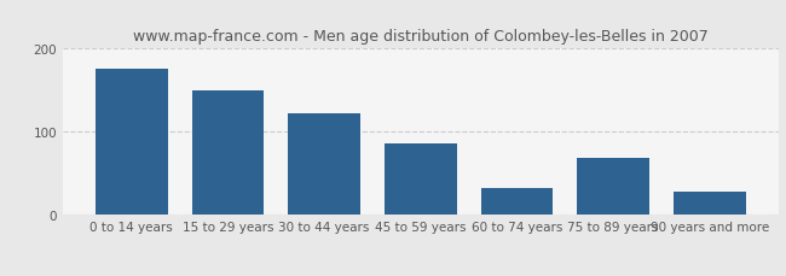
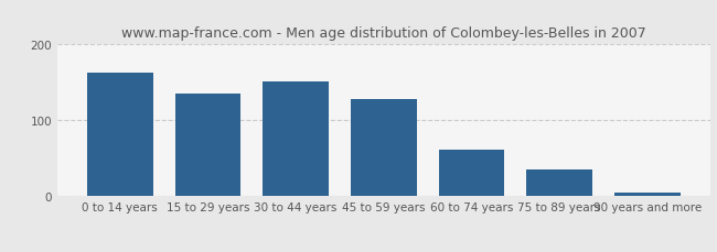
0 to 14 years: 176 -> 163
15 to 29 years: 150 -> 135
30 to 44 years: 122 -> 152
45 to 59 years: 86 -> 128
60 to 74 years: 32 -> 62
75 to 89 years: 68 -> 35
90 years and more: 28 -> 5
